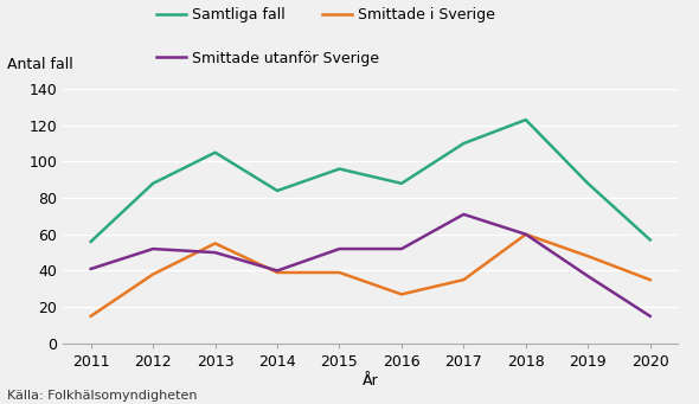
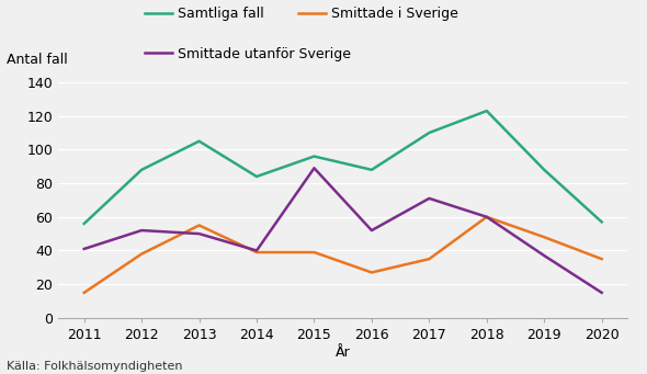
Smittade utanför Sverige/2015: 52 -> 89
